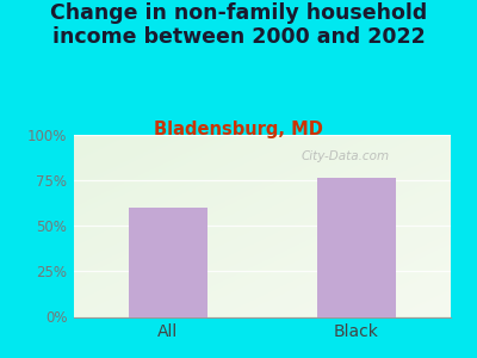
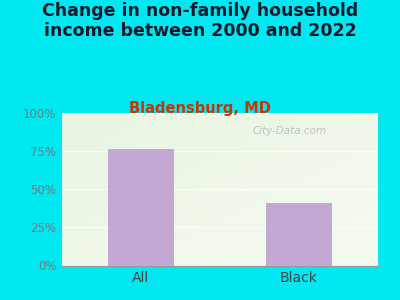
All: 60% -> 76%
Black: 76% -> 41%
